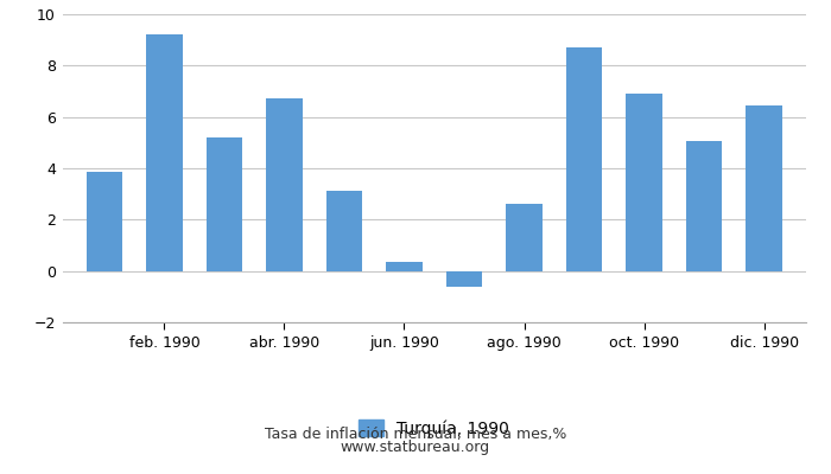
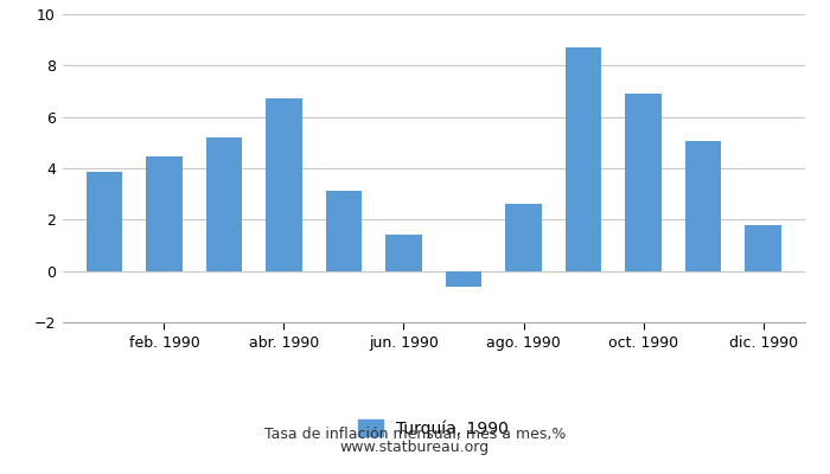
feb. 1990: 9.20 -> 4.45
jun. 1990: 0.35 -> 1.41
dic. 1990: 6.45 -> 1.78
